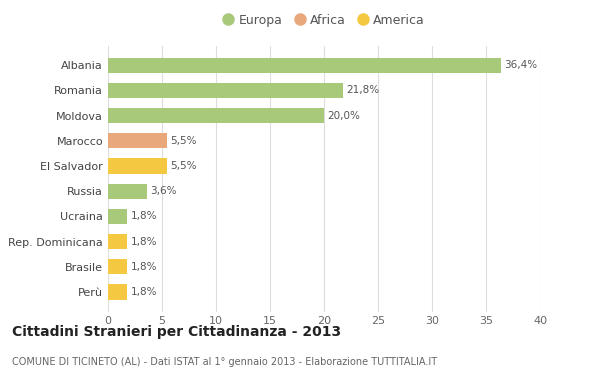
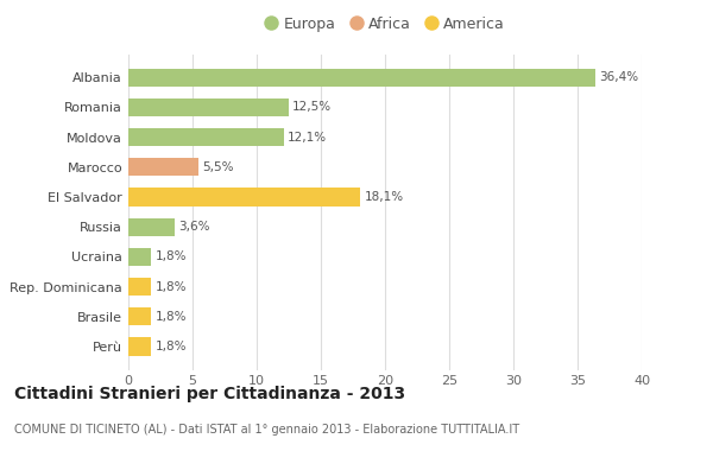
Romania: 21,8% -> 12,5%
Moldova: 20,0% -> 12,1%
El Salvador: 5,5% -> 18,1%
